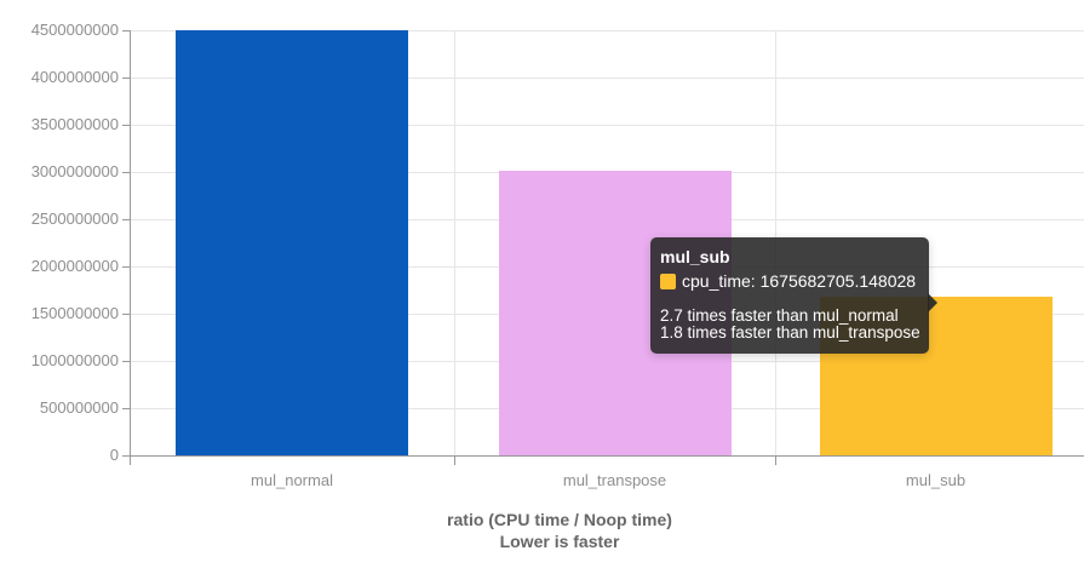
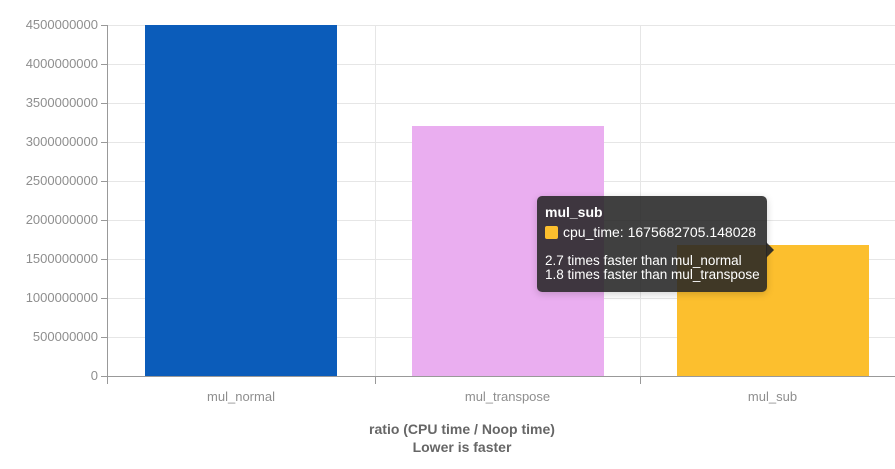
mul_transpose: 3000000000 -> 3200000000
